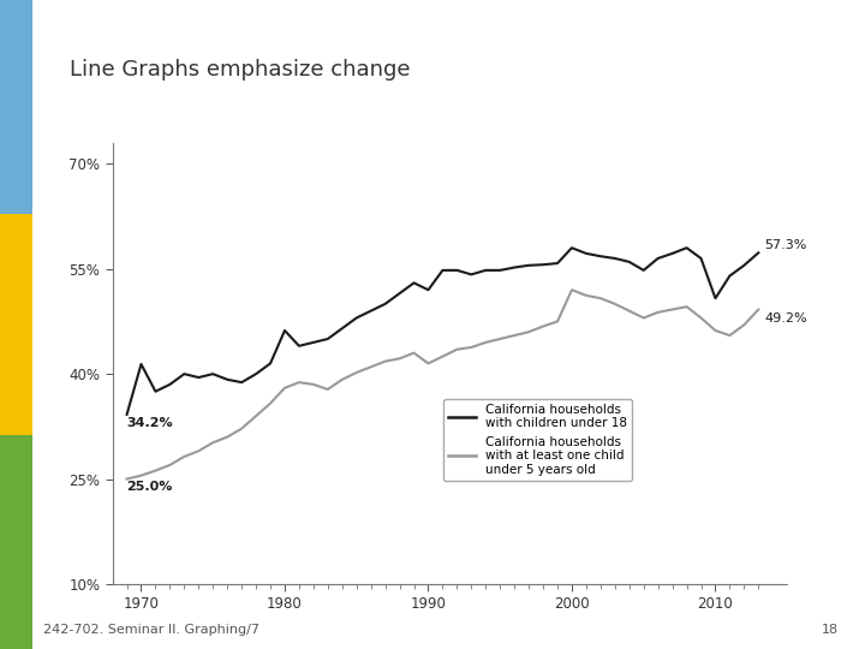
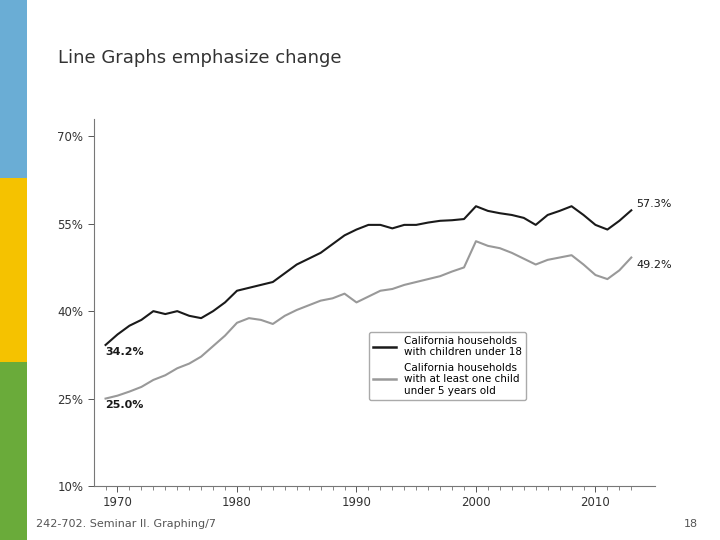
California households with children under 18/1970: 41.4% -> 36.0%
California households with children under 18/1980: 46.2% -> 43.5%
California households with children under 18/1990: 52.0% -> 54.0%
California households with children under 18/2010: 50.8% -> 54.8%
